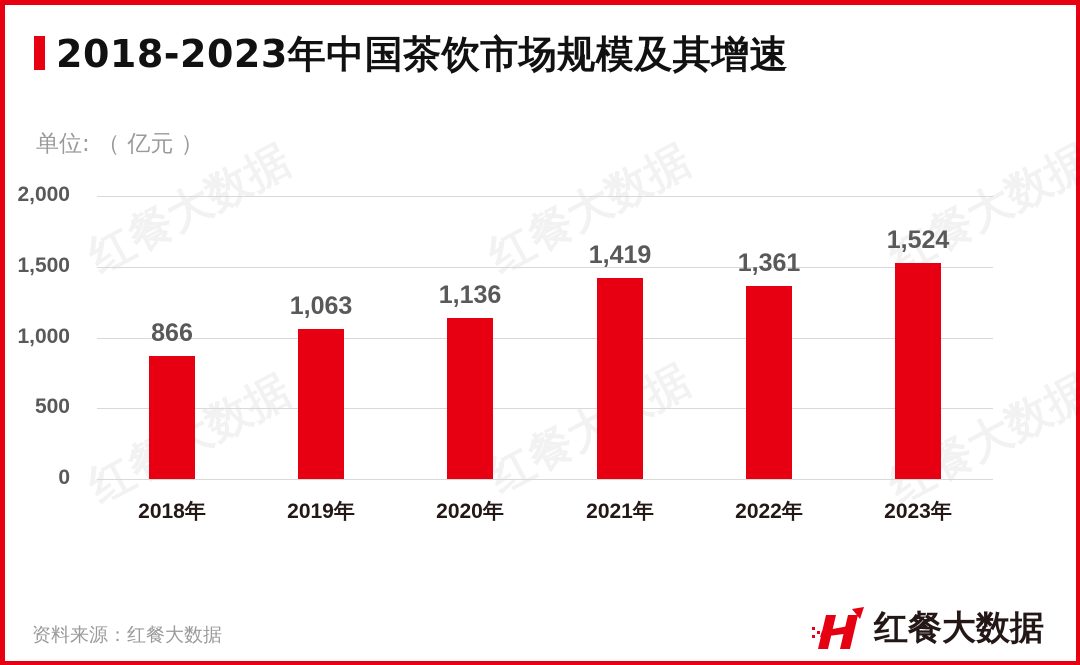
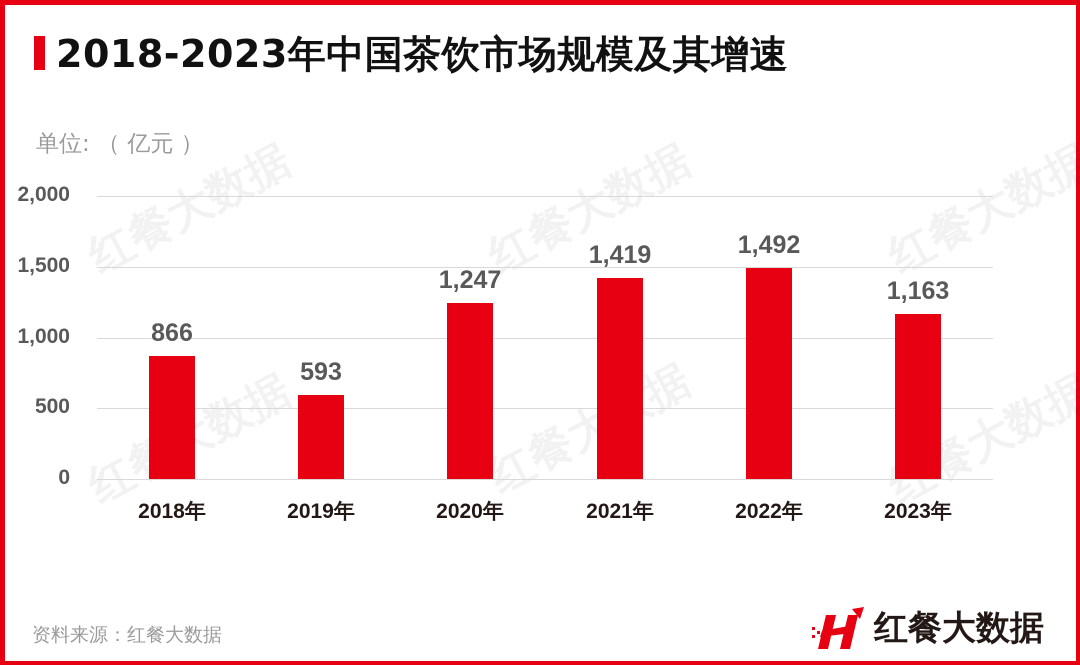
2019年: 1,063 -> 593
2020年: 1,136 -> 1,247
2022年: 1,361 -> 1,492
2023年: 1,524 -> 1,163
